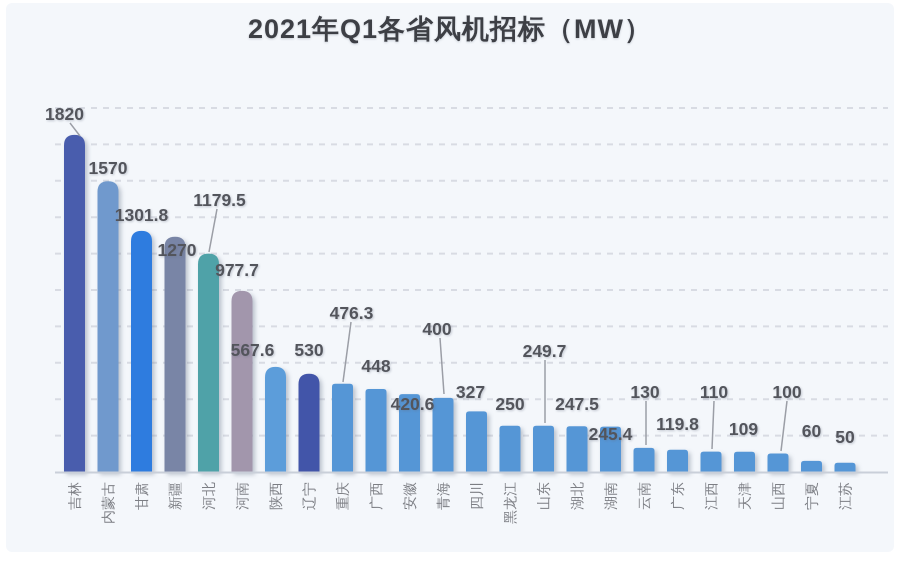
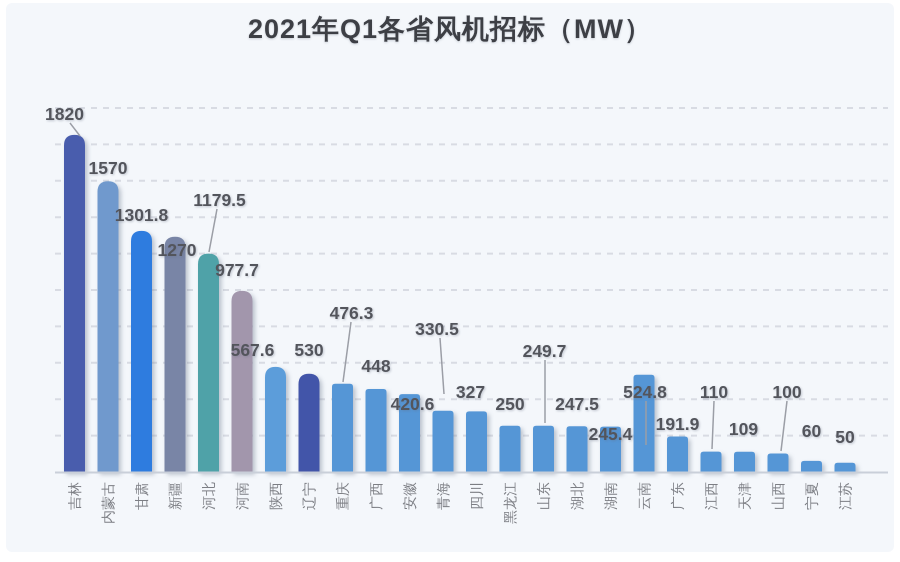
青海: 400 -> 330.5
云南: 130 -> 524.8
广东: 119.8 -> 191.9
